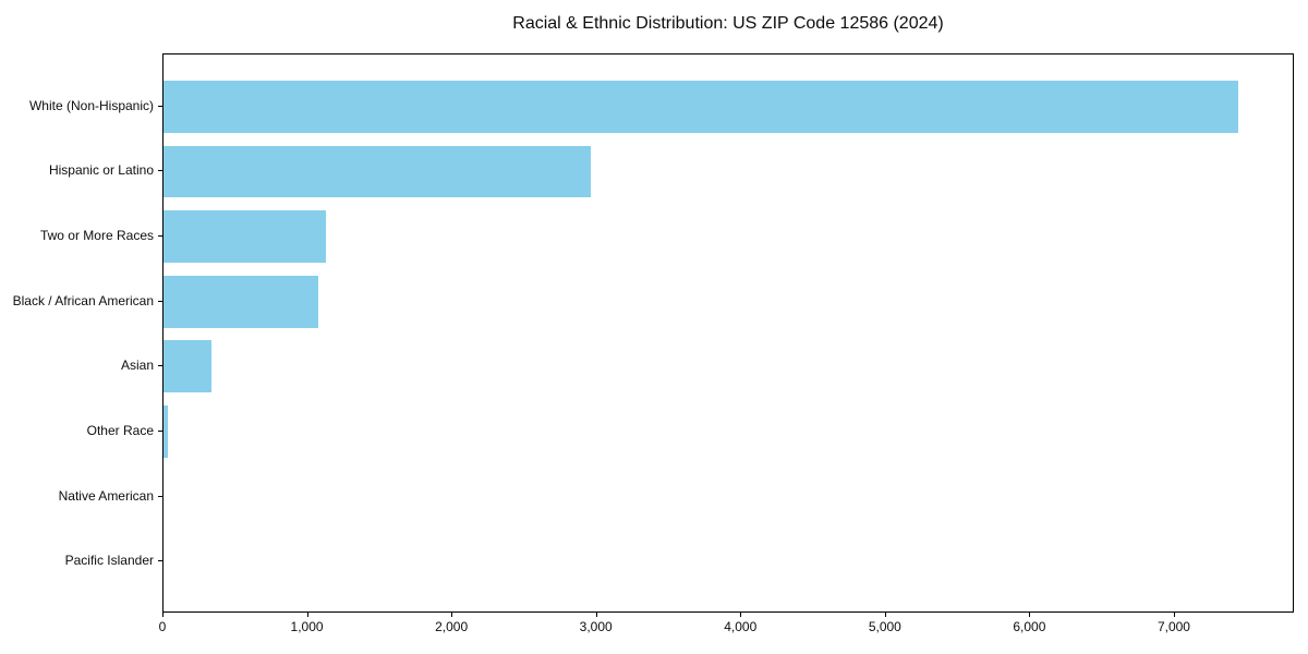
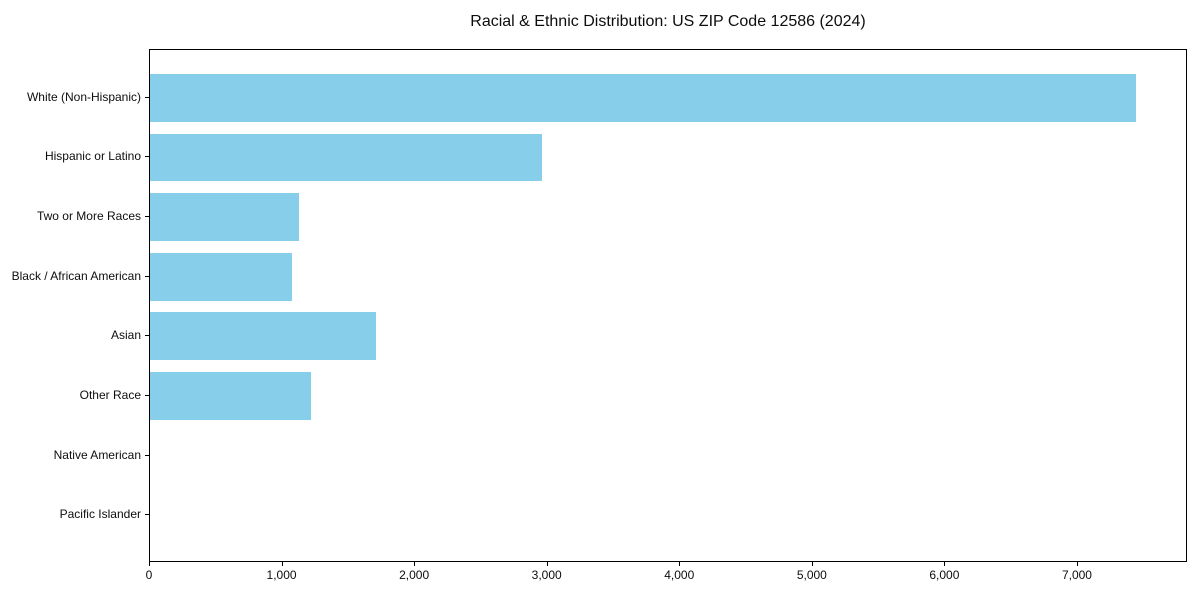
Asian: 330 -> 1710
Other Race: 30 -> 1220
